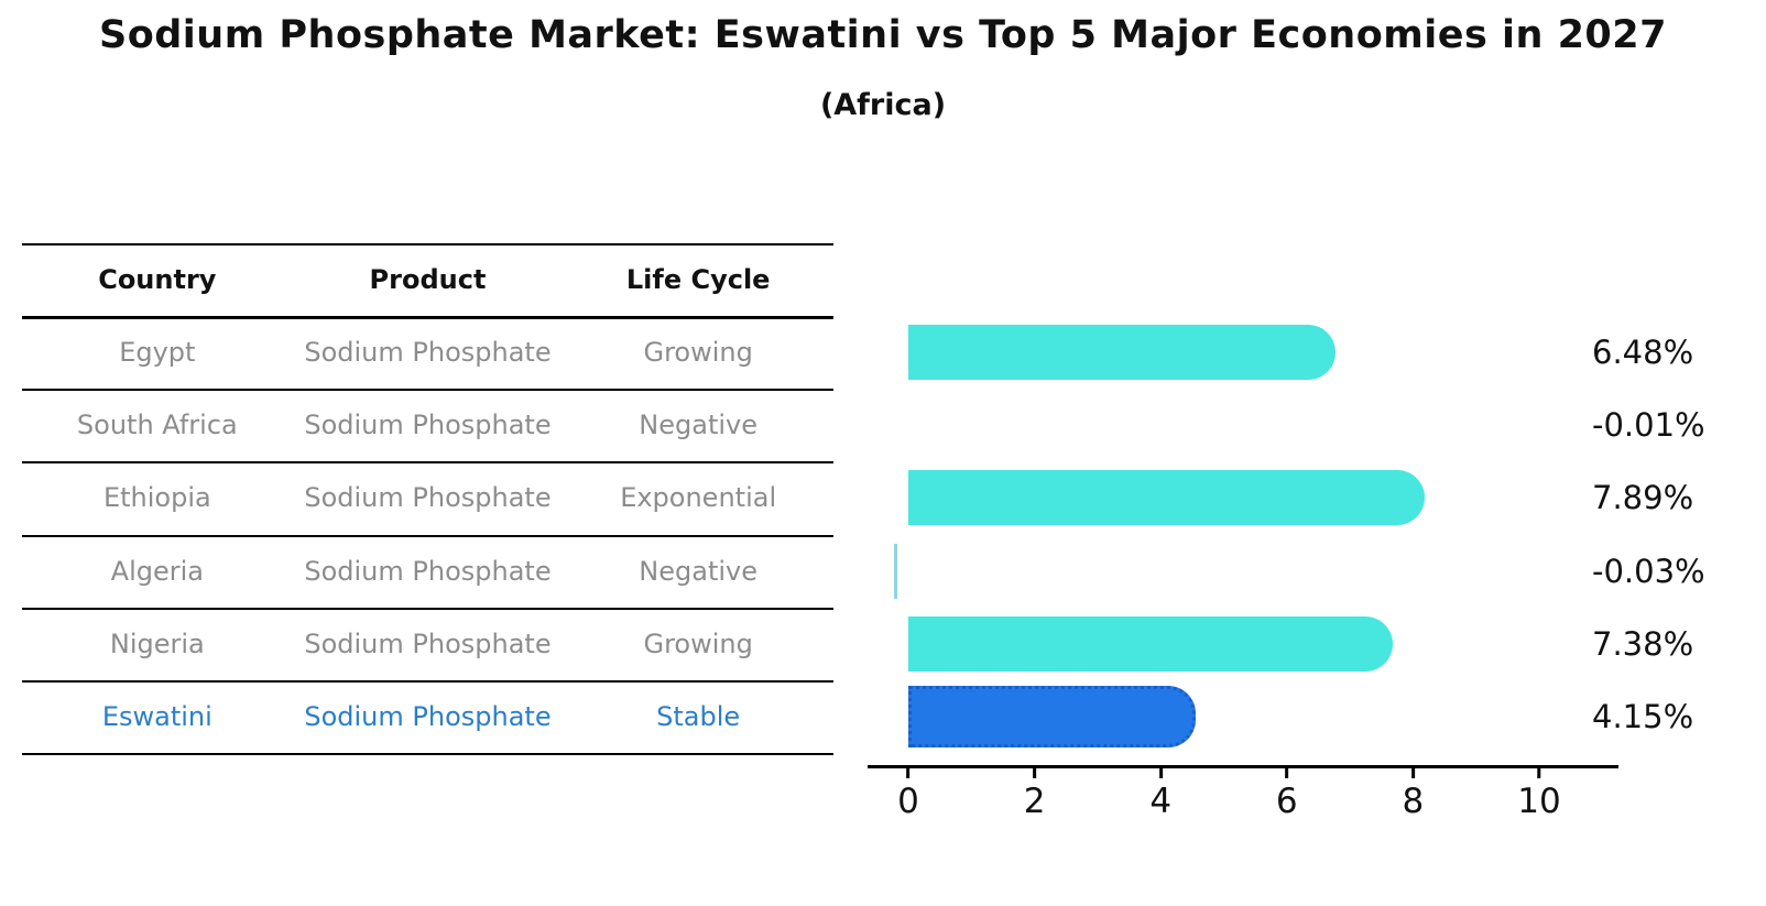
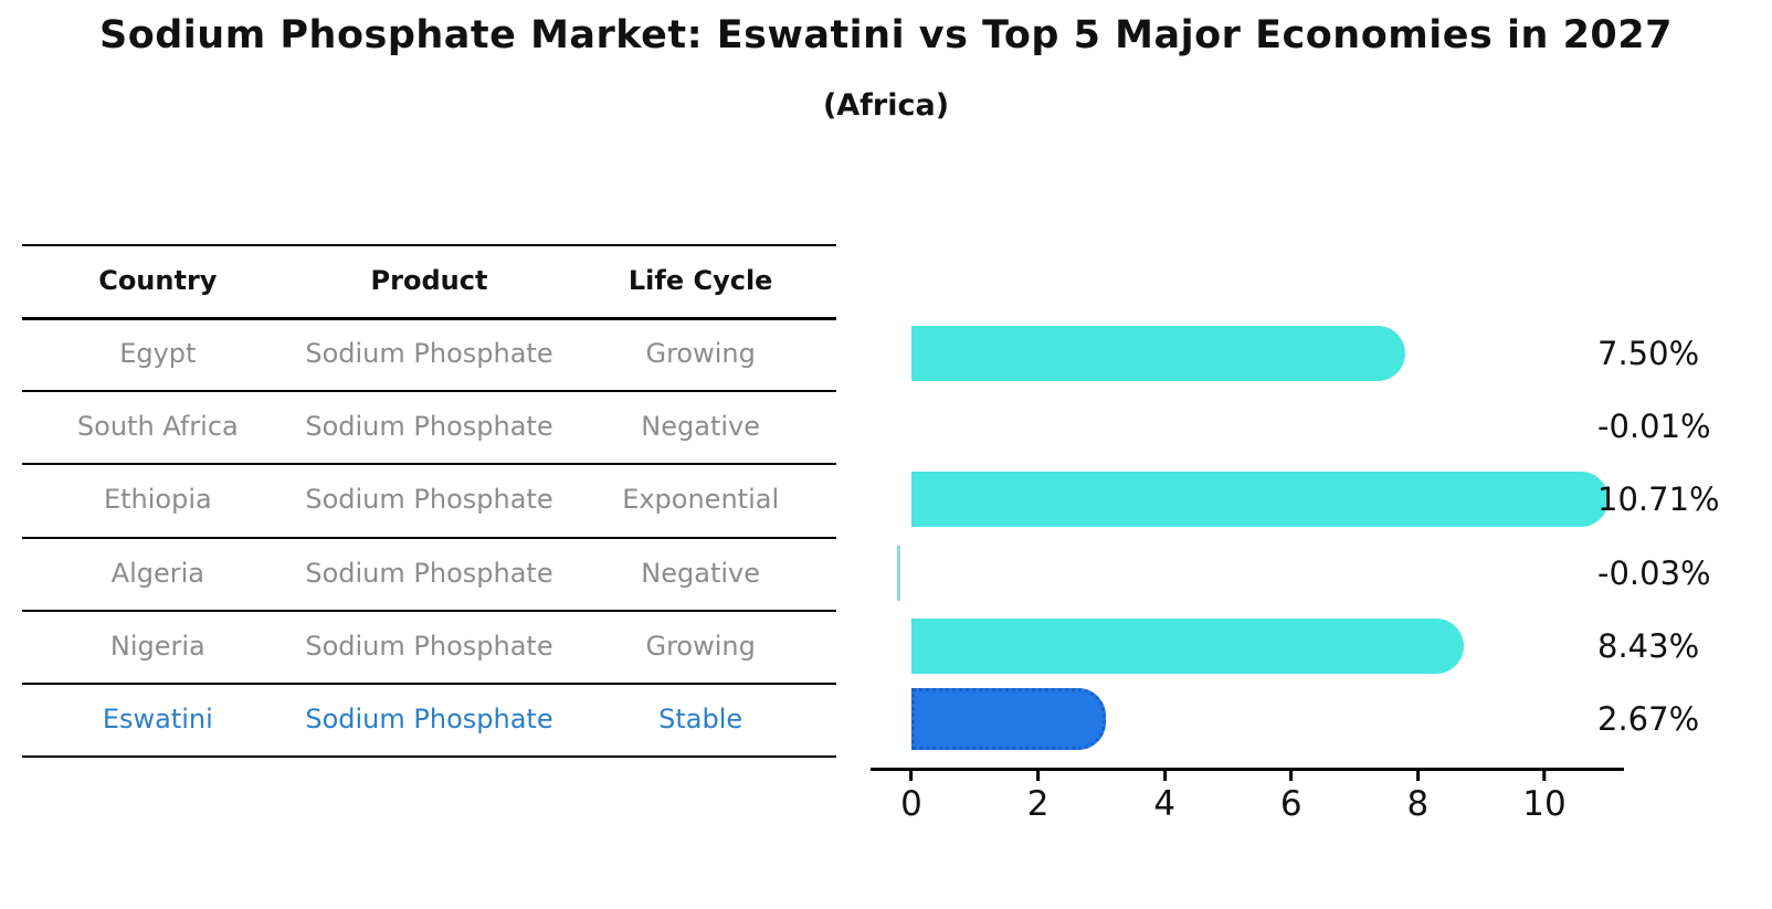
Egypt: 6.48% -> 7.50%
Ethiopia: 7.89% -> 10.71%
Nigeria: 7.38% -> 8.43%
Eswatini: 4.15% -> 2.67%
